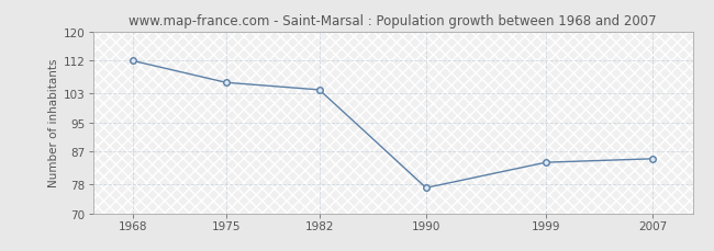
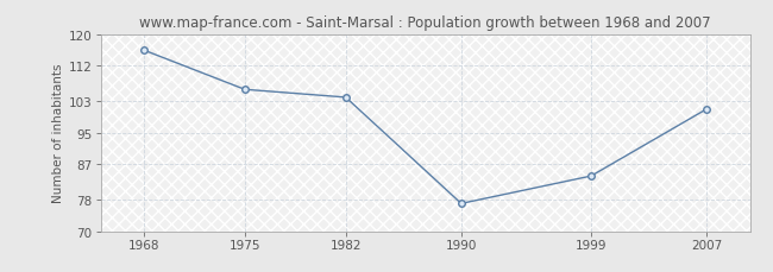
1968: 112 -> 116
2007: 85 -> 101
